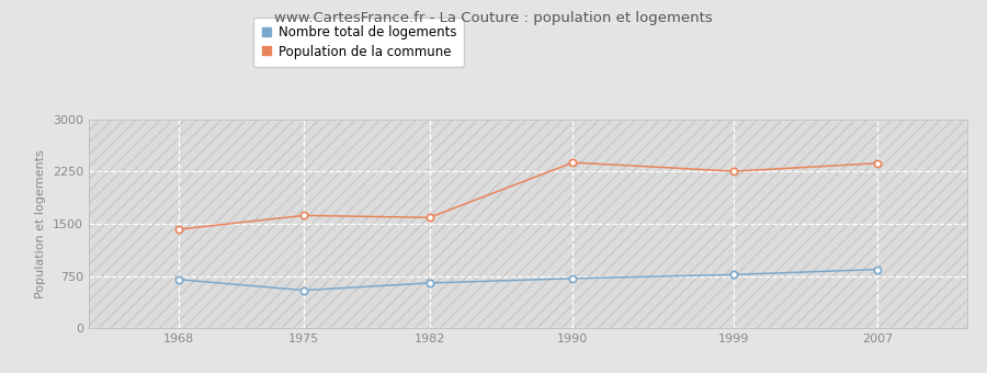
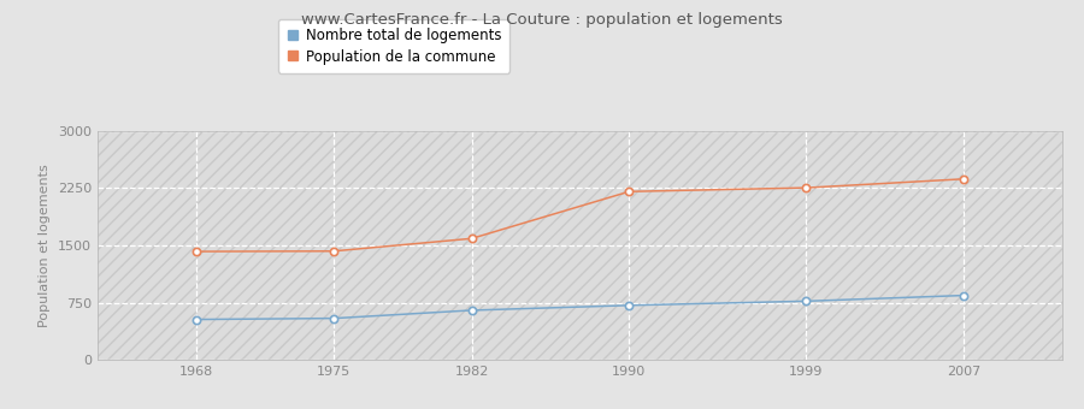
Nombre total de logements/1968: 700 -> 530
Population de la commune/1975: 1620 -> 1420
Population de la commune/1990: 2380 -> 2200
